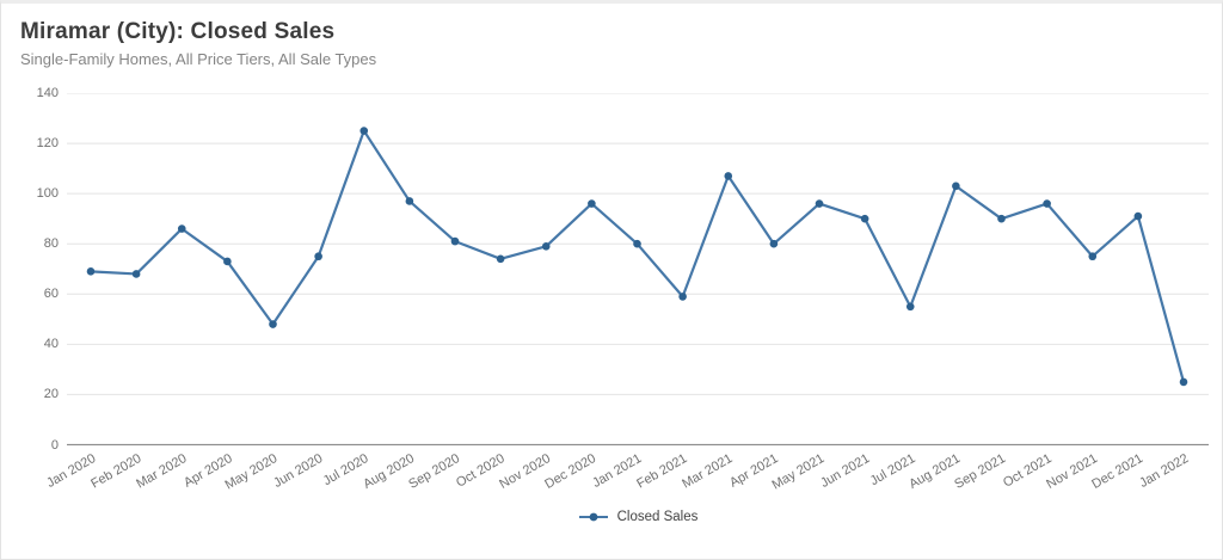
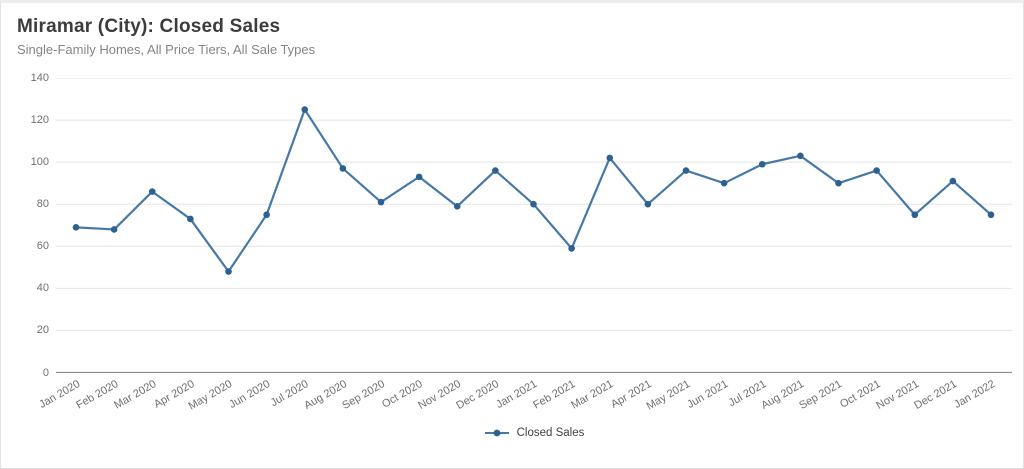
Oct 2020: 74 -> 93
Mar 2021: 107 -> 102
Jul 2021: 55 -> 99
Jan 2022: 25 -> 75
